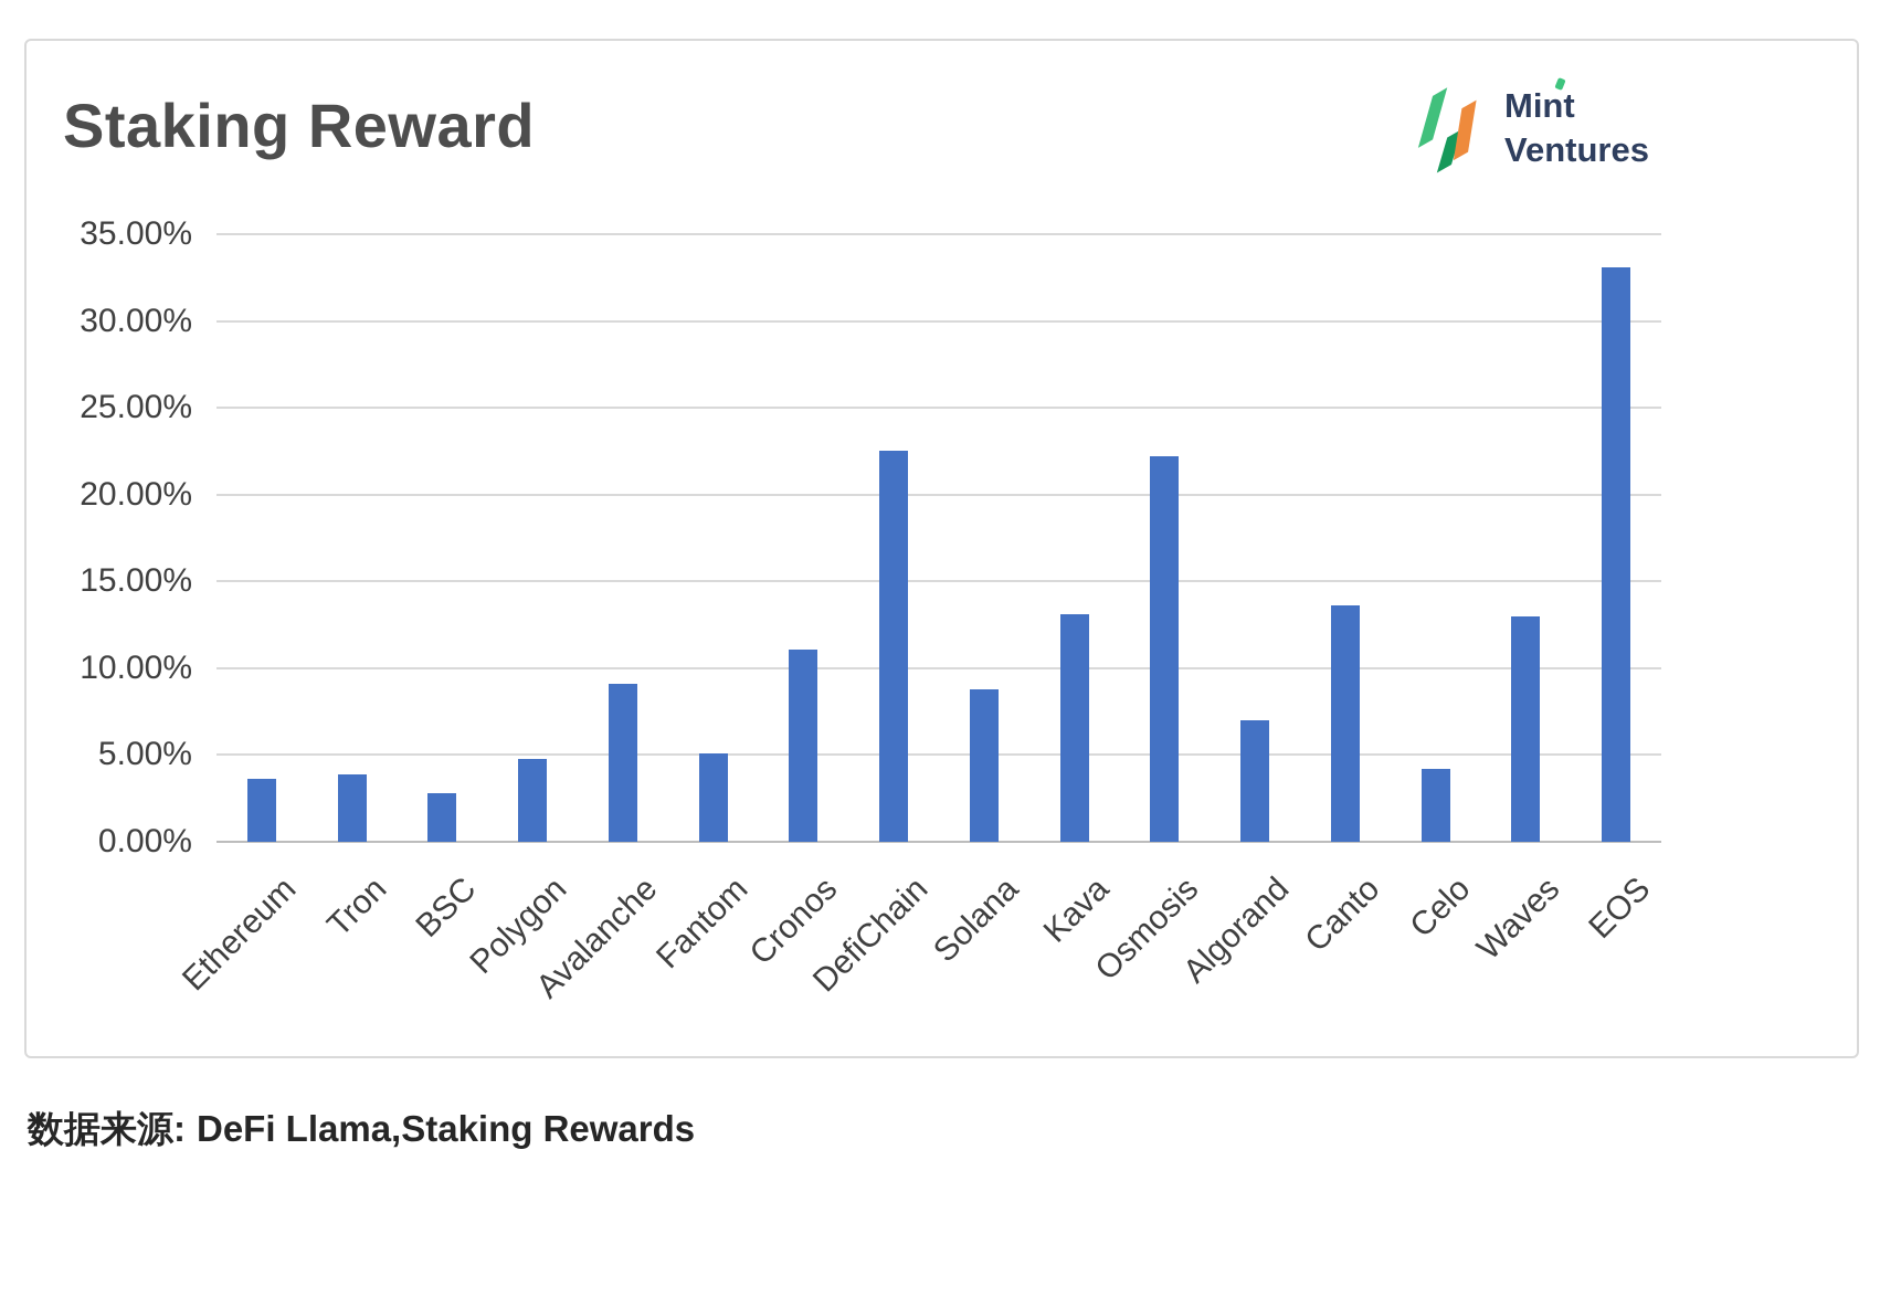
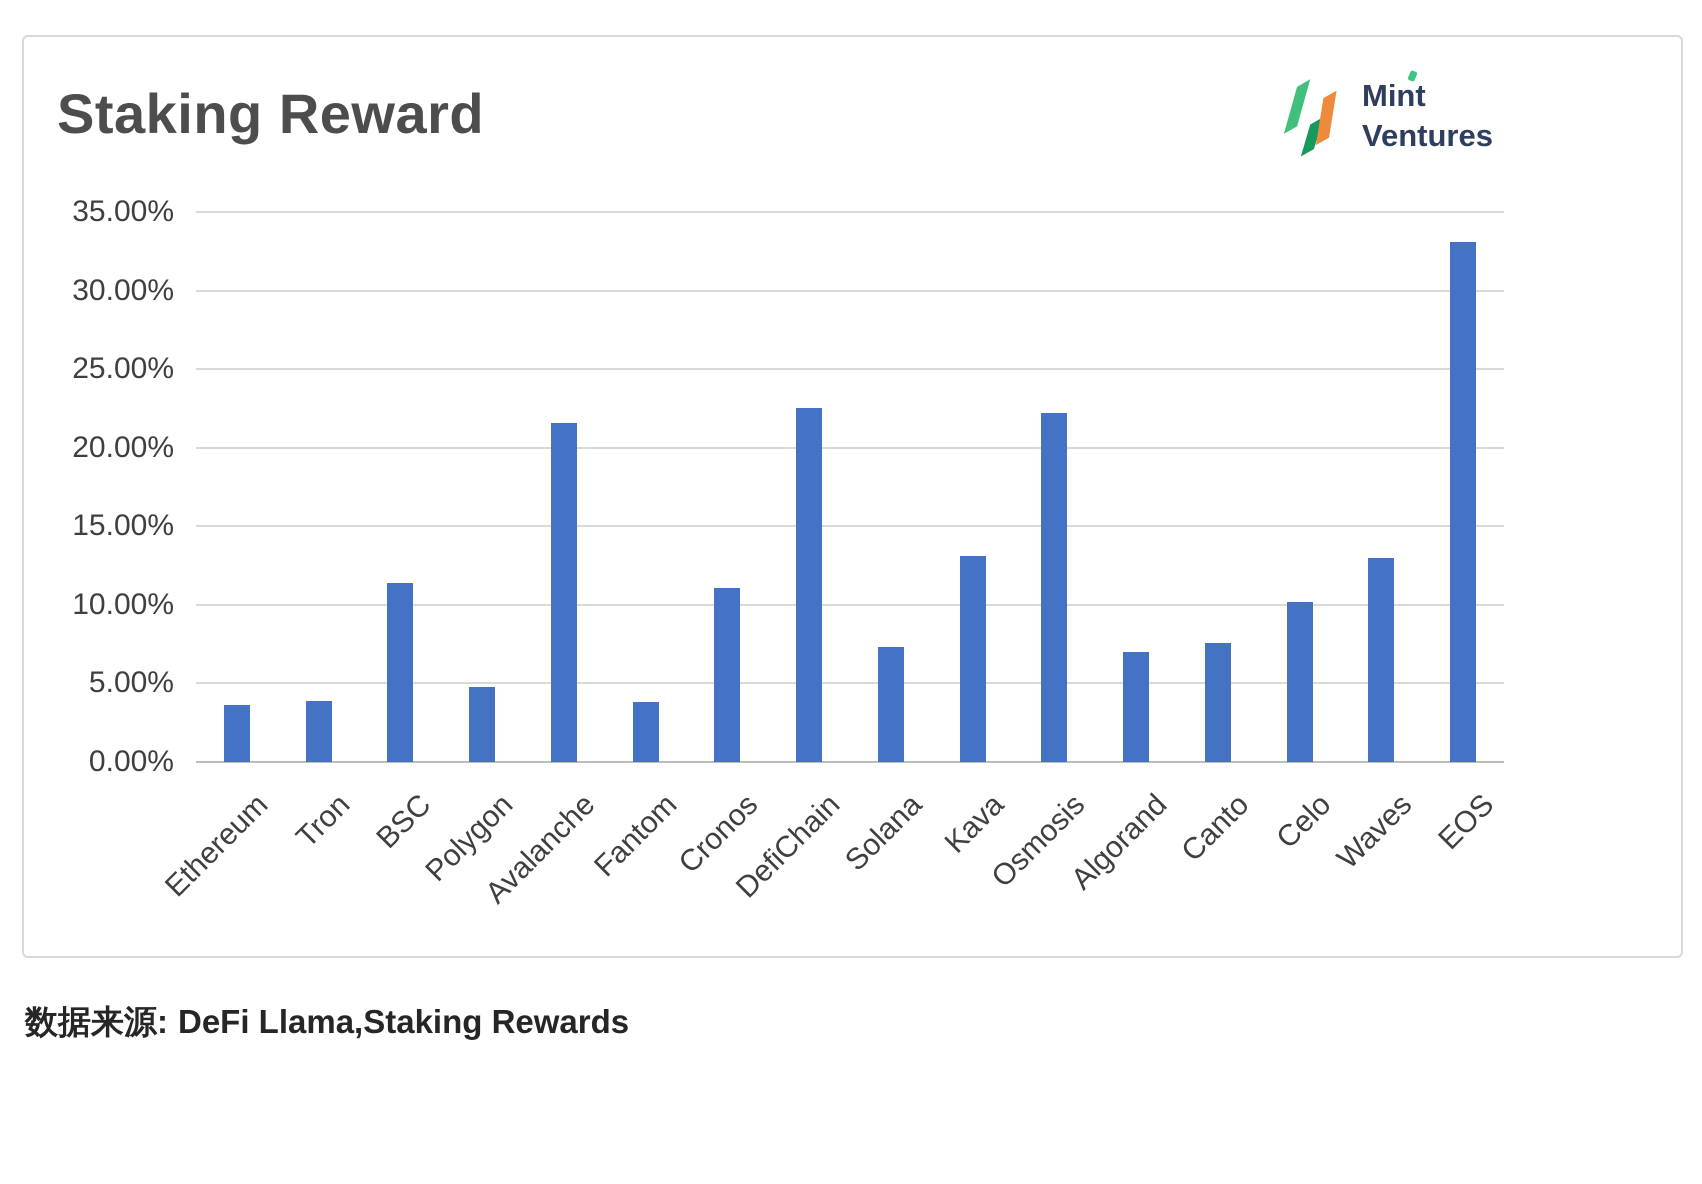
BSC: 2.8% -> 11.4%
Avalanche: 9.1% -> 21.6%
Fantom: 5.1% -> 3.8%
Solana: 8.8% -> 7.3%
Canto: 13.6% -> 7.6%
Celo: 4.2% -> 10.2%
